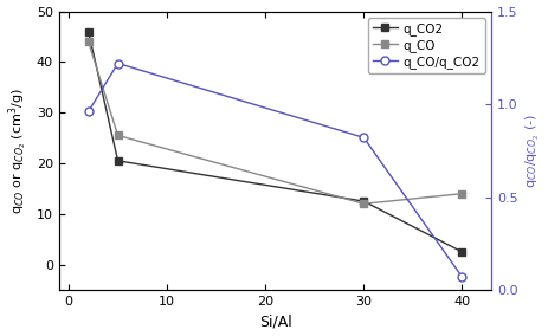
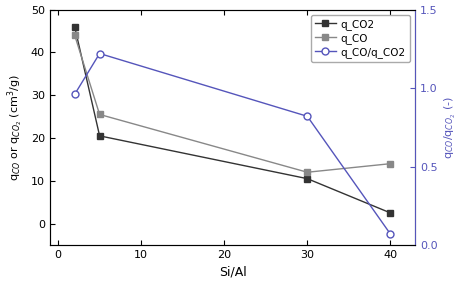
q_CO2/30: 12.5 -> 10.5
